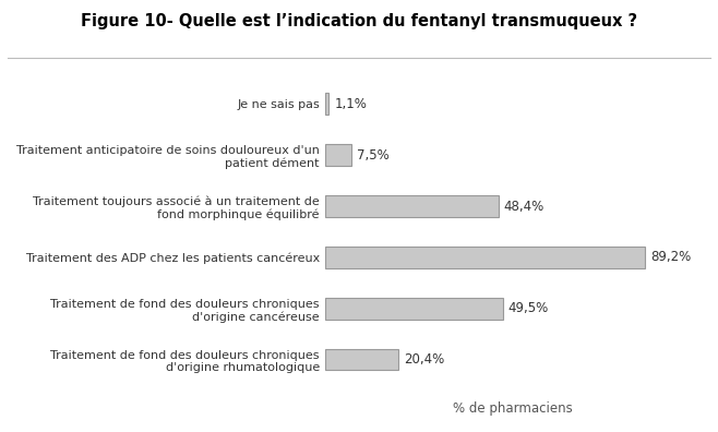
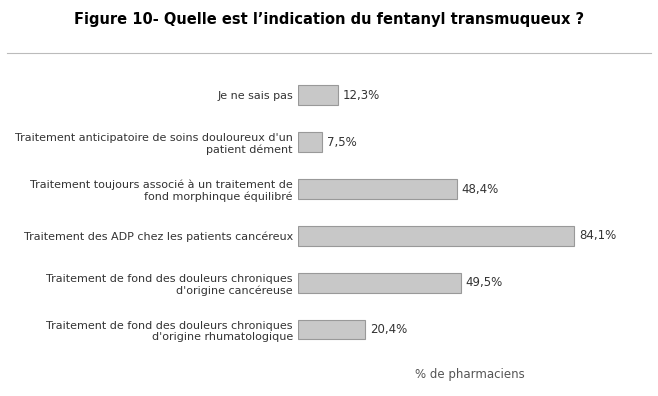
Je ne sais pas: 1,1% -> 12,3%
Traitement des ADP chez les patients cancéreux: 89,2% -> 84,1%
